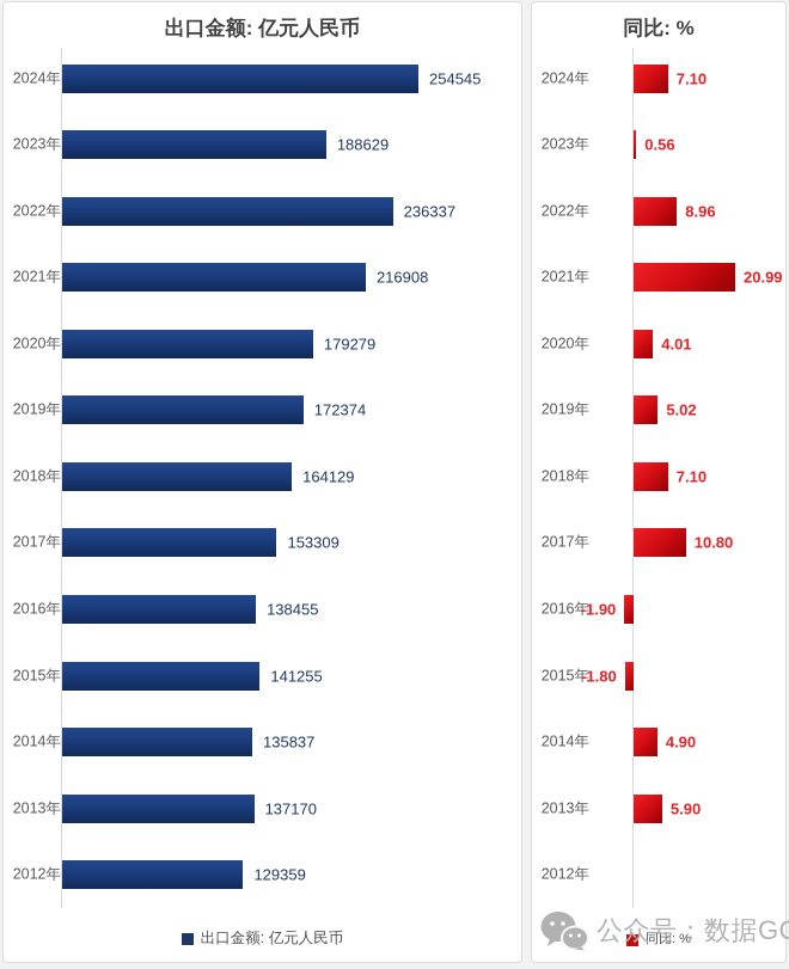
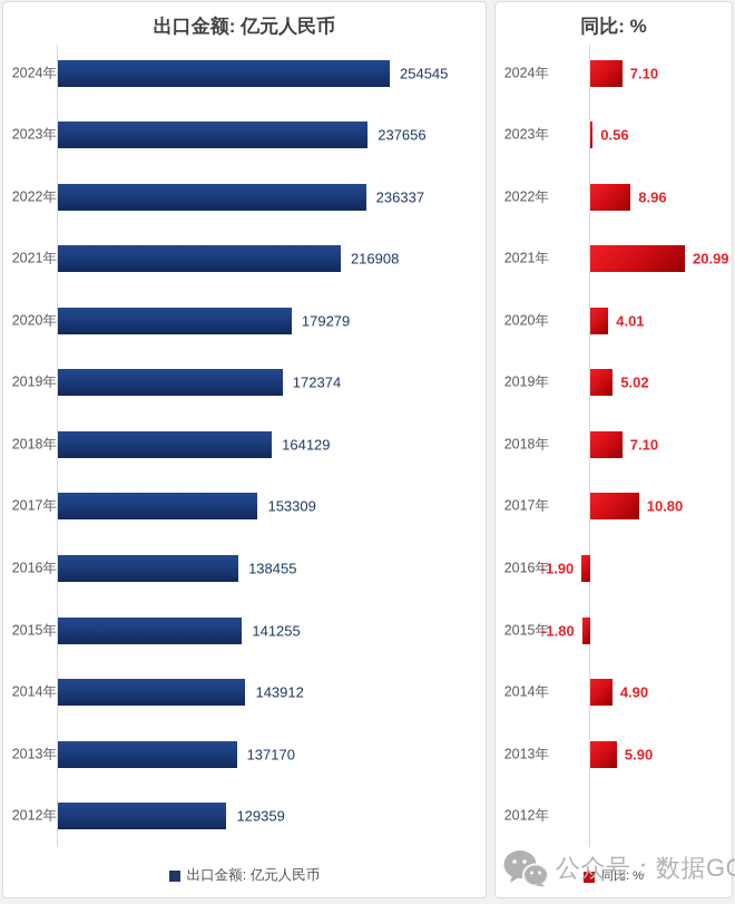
出口金额: 亿元人民币/2023年: 188629 -> 237656
出口金额: 亿元人民币/2014年: 135837 -> 143912
